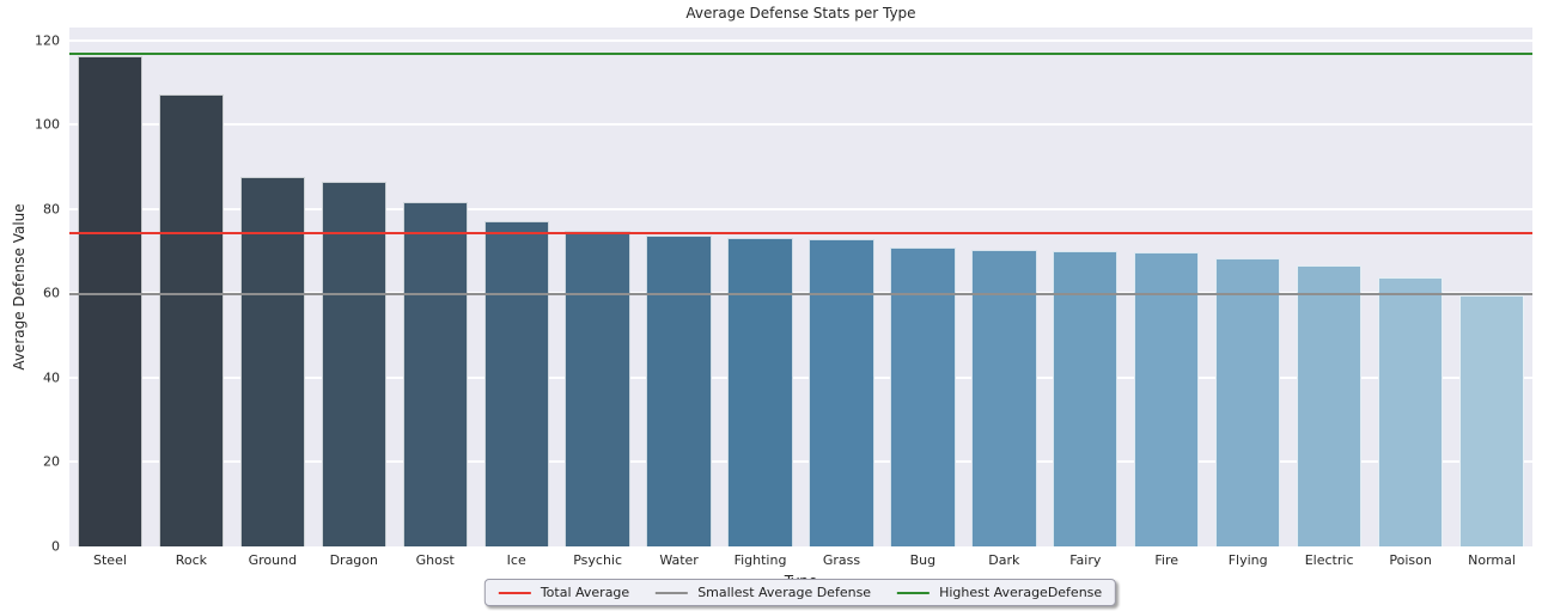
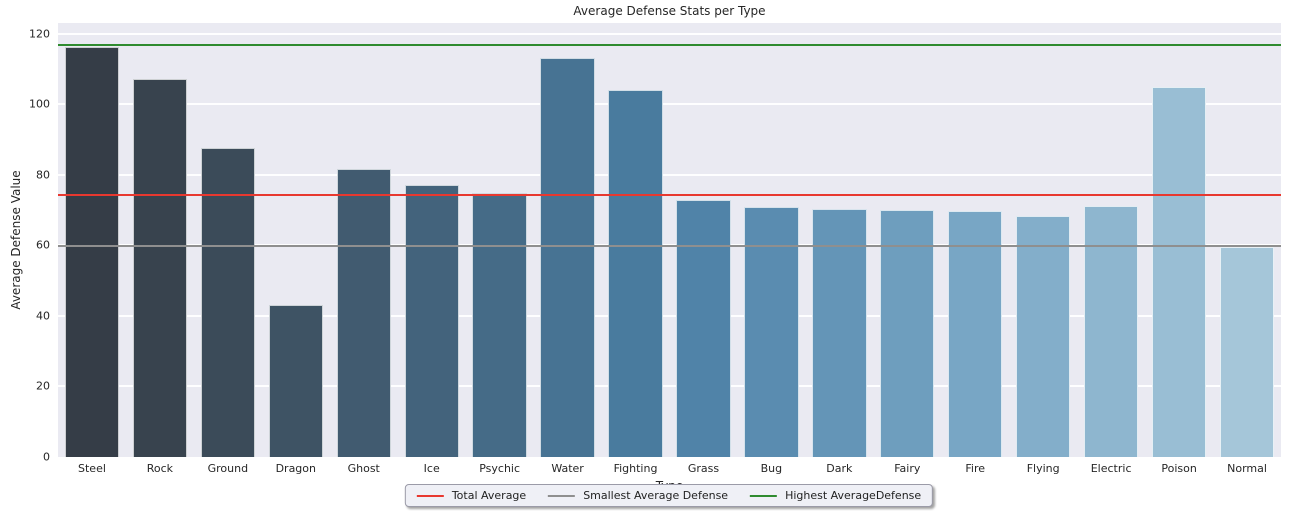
Dragon: 86 -> 43
Water: 74 -> 113
Fighting: 73 -> 104
Electric: 66 -> 71
Poison: 64 -> 105
